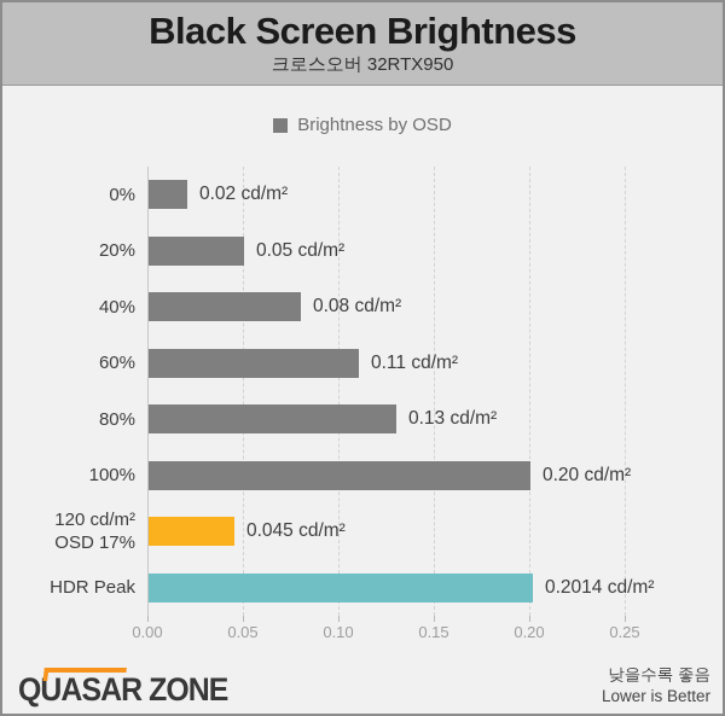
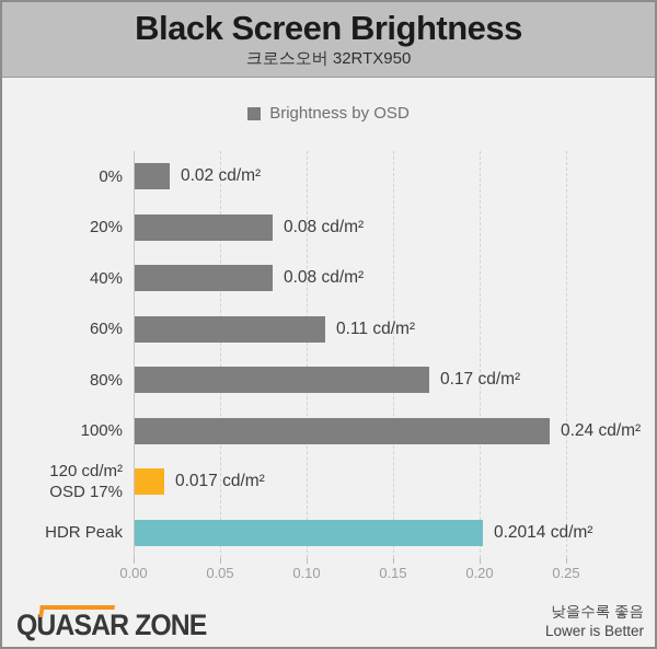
20%: 0.05 -> 0.08
80%: 0.13 -> 0.17
100%: 0.20 -> 0.24
120 cd/m² OSD 17%: 0.045 -> 0.017
